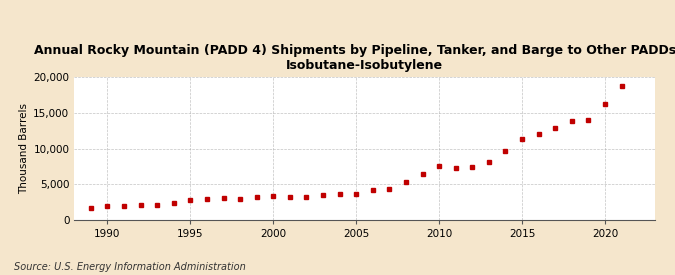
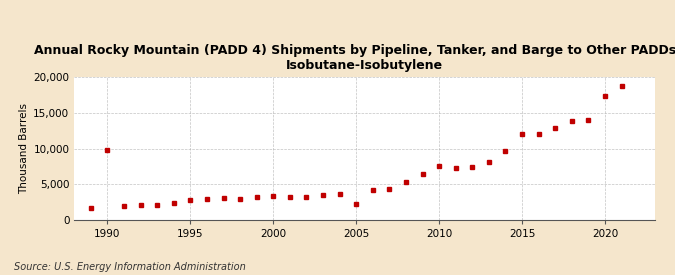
1990: 1,900 -> 9,800
2005: 3,700 -> 2,200
2015: 11,300 -> 12,000
2020: 16,200 -> 17,400
